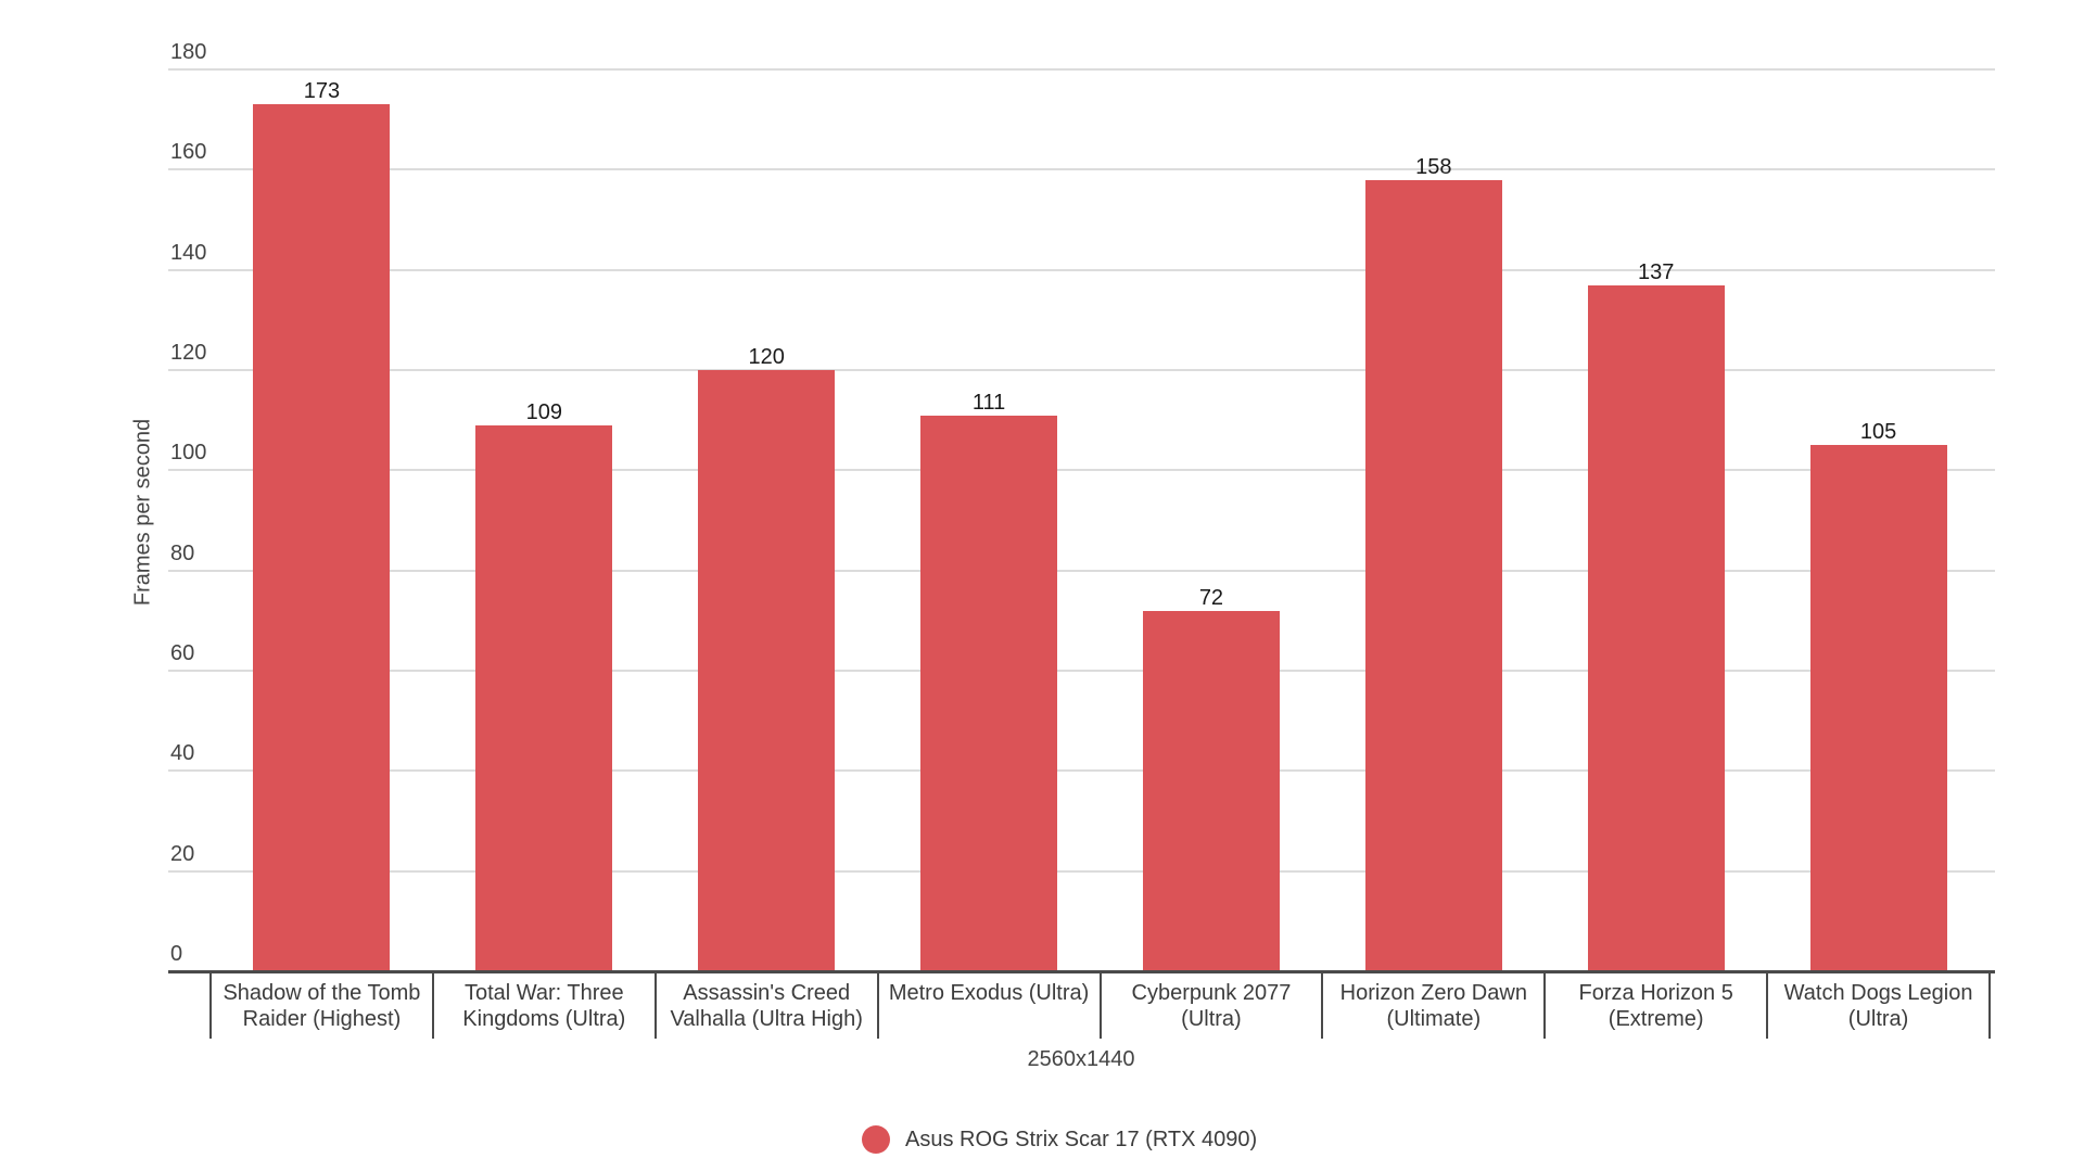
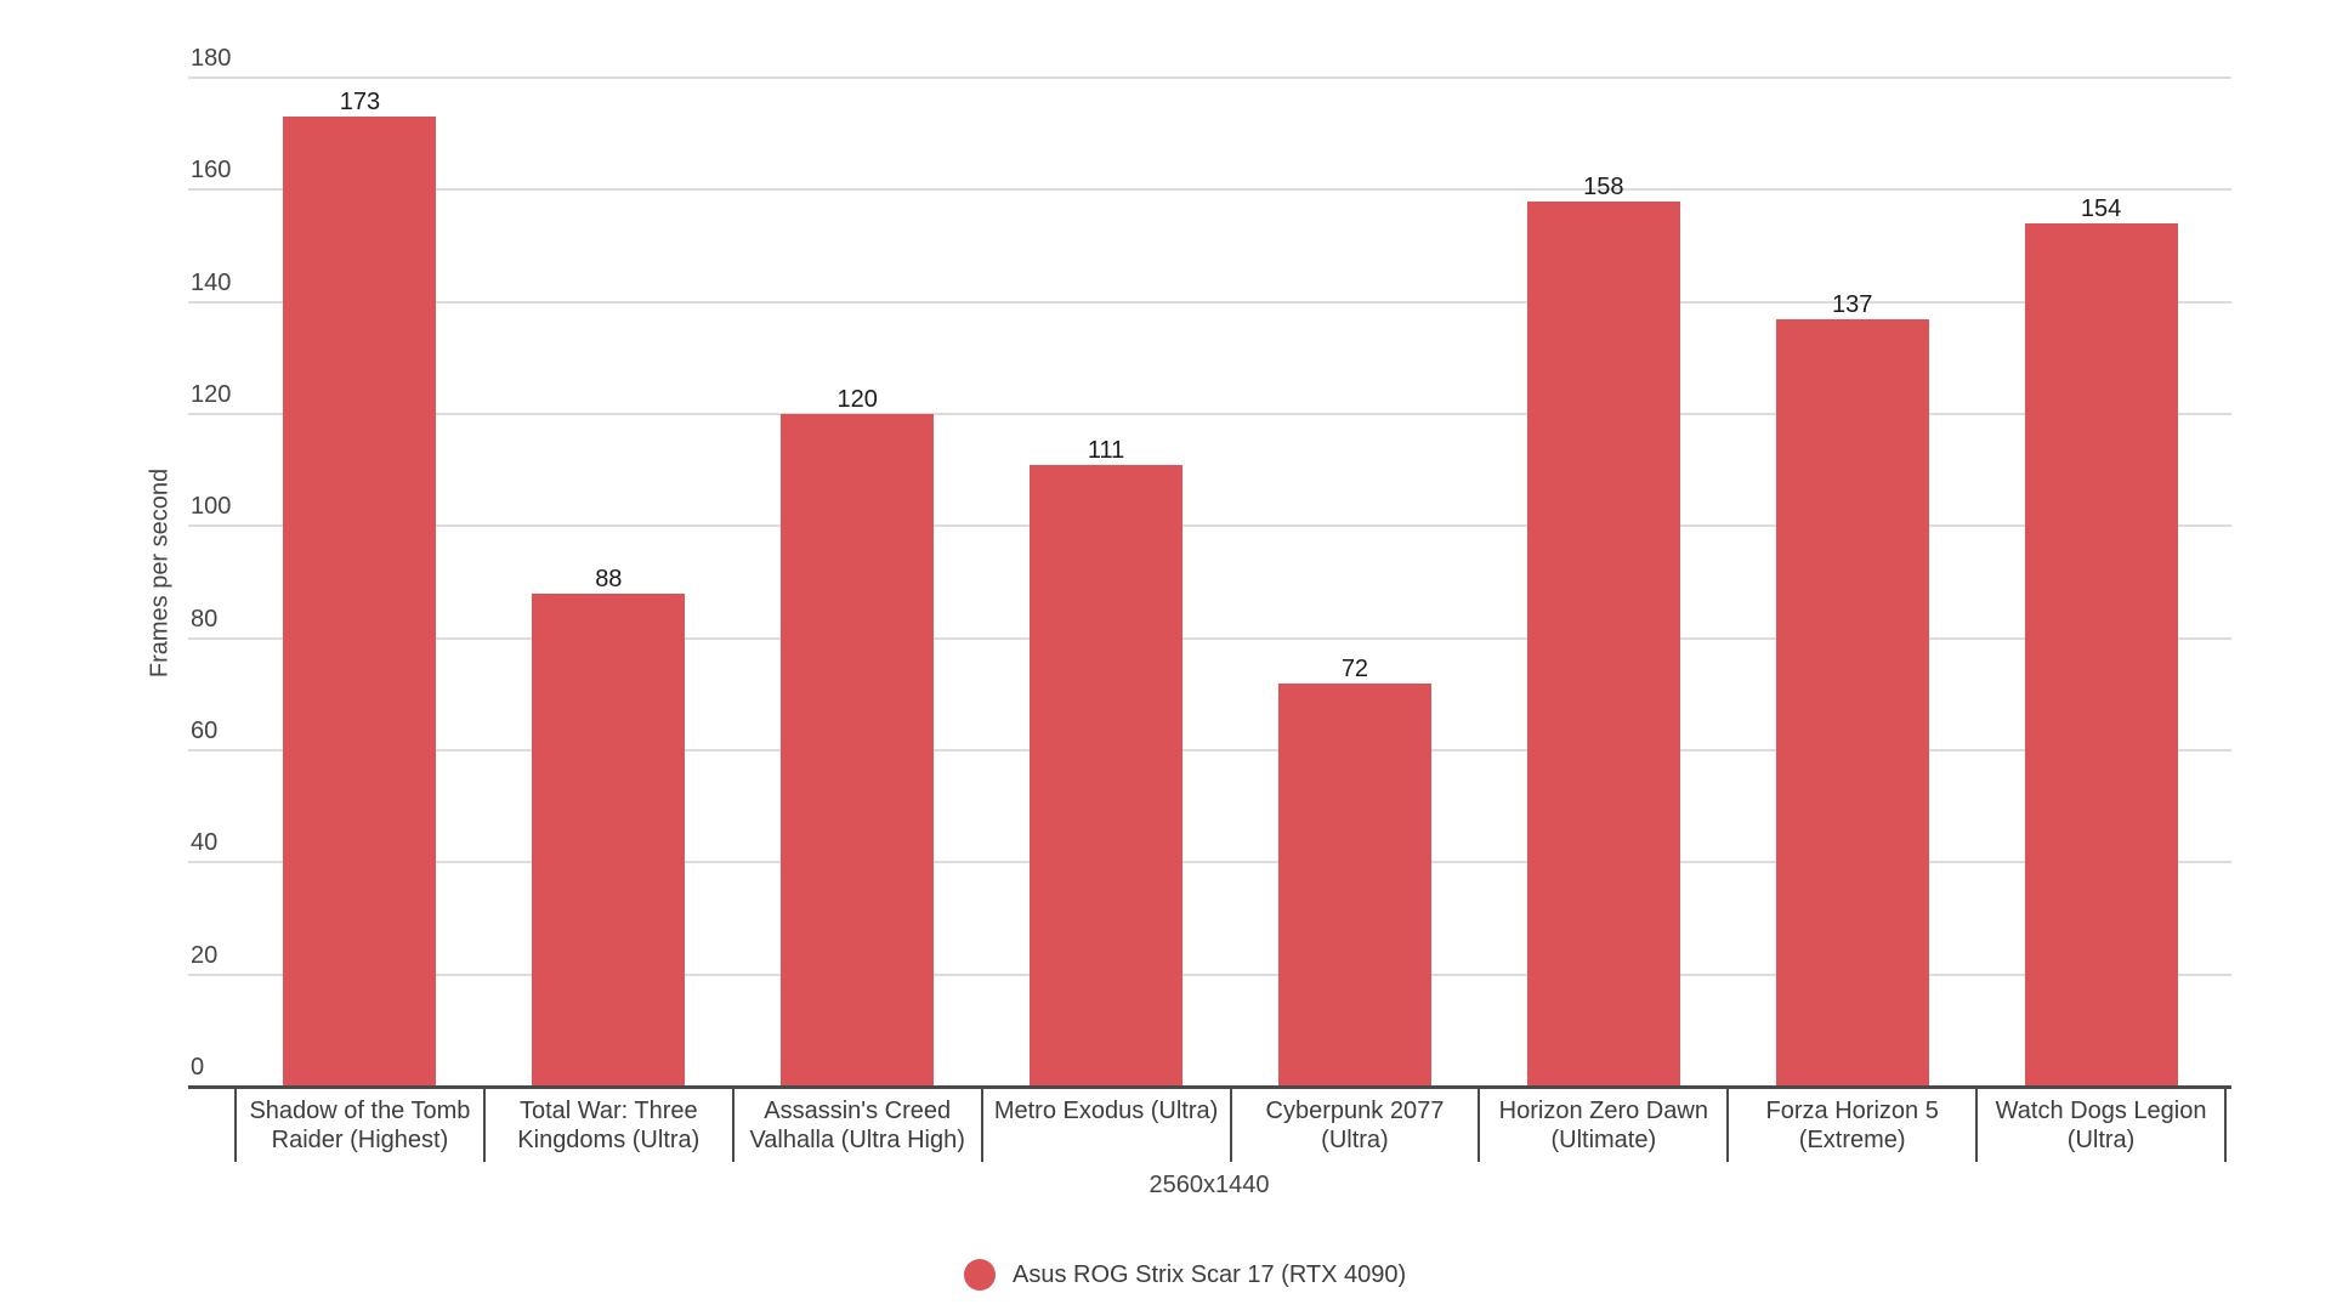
Total War: Three Kingdoms (Ultra): 109 -> 88
Watch Dogs Legion (Ultra): 105 -> 154
